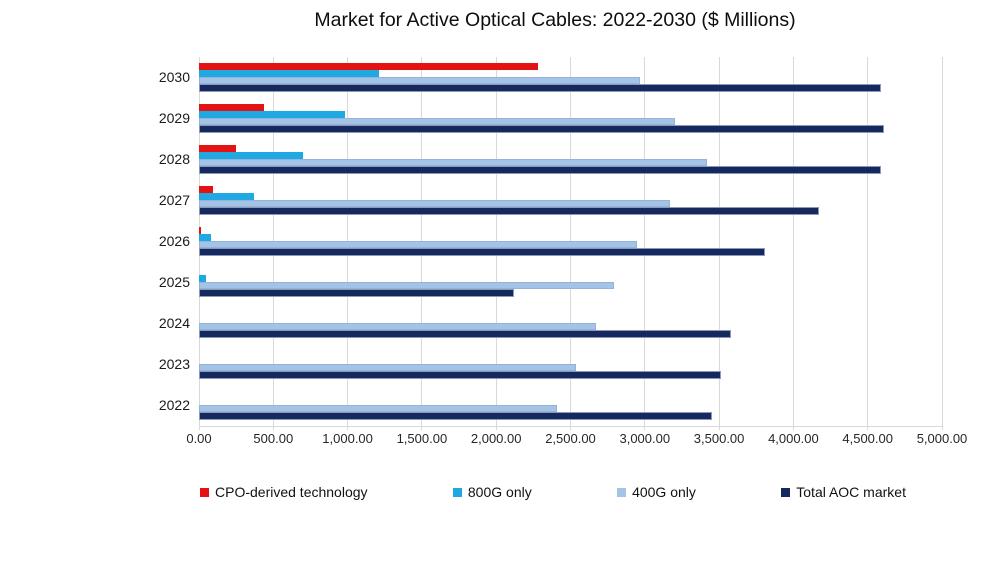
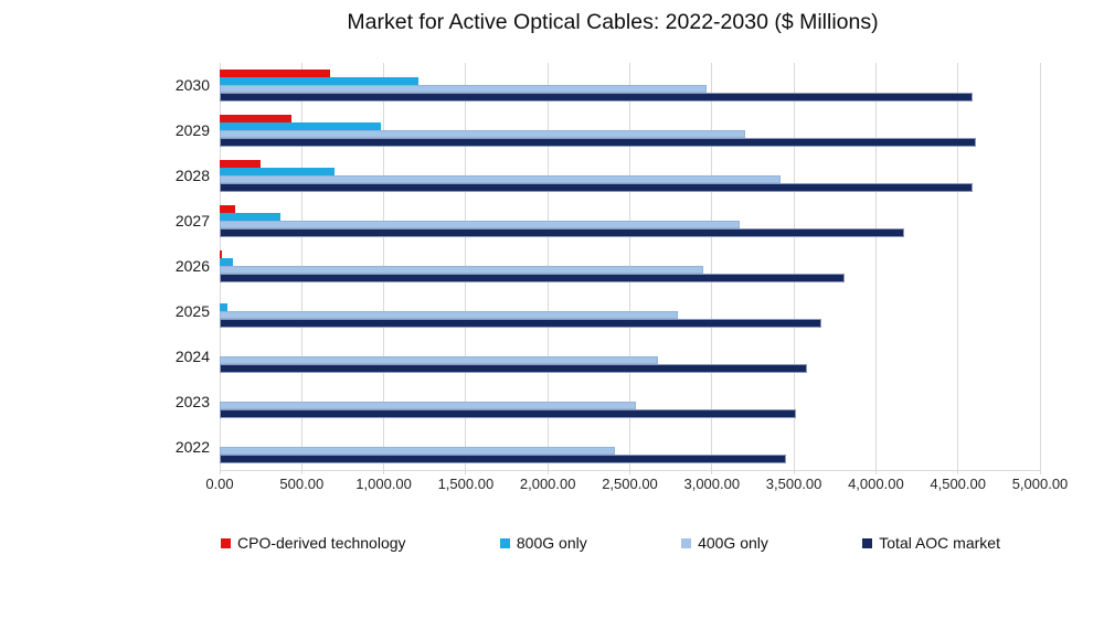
CPO-derived technology/2030: 2280 -> 670
Total AOC market/2025: 2120 -> 3670
